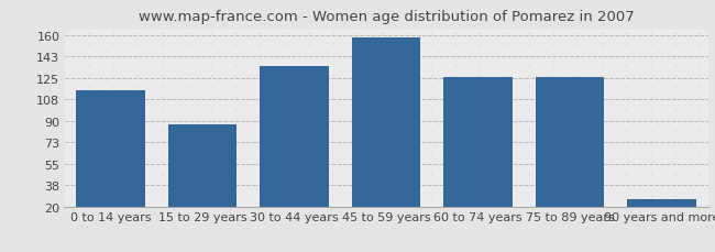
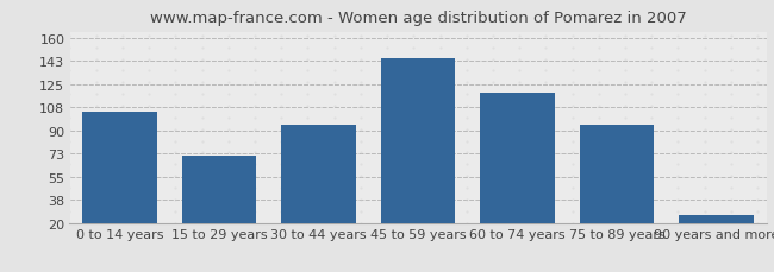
0 to 14 years: 115 -> 104
15 to 29 years: 87 -> 71
30 to 44 years: 135 -> 94
45 to 59 years: 158 -> 145
60 to 74 years: 126 -> 119
75 to 89 years: 126 -> 94
